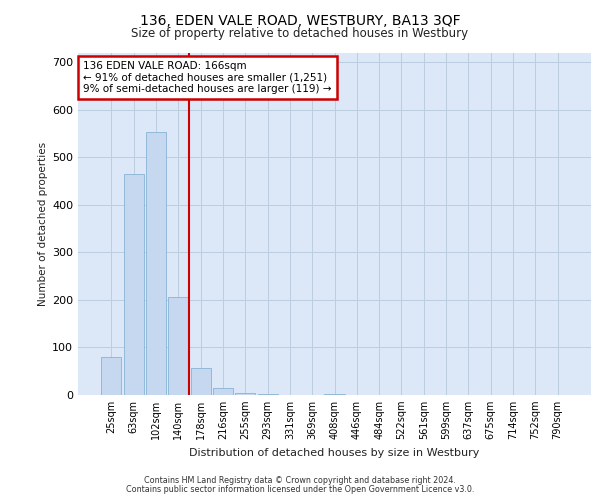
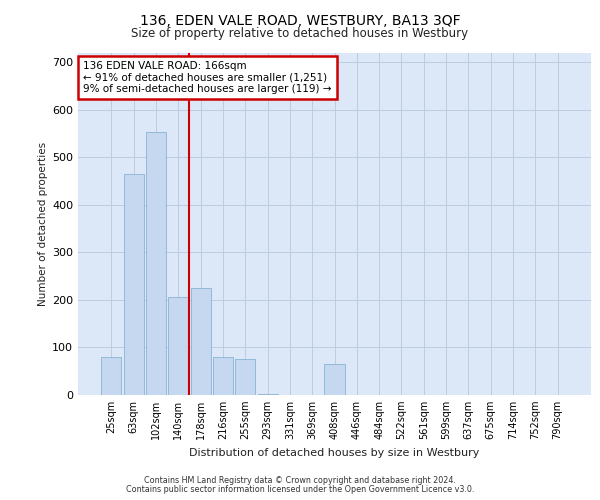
178sqm: 57 -> 225
216sqm: 15 -> 80
255sqm: 5 -> 75
408sqm: 3 -> 65
